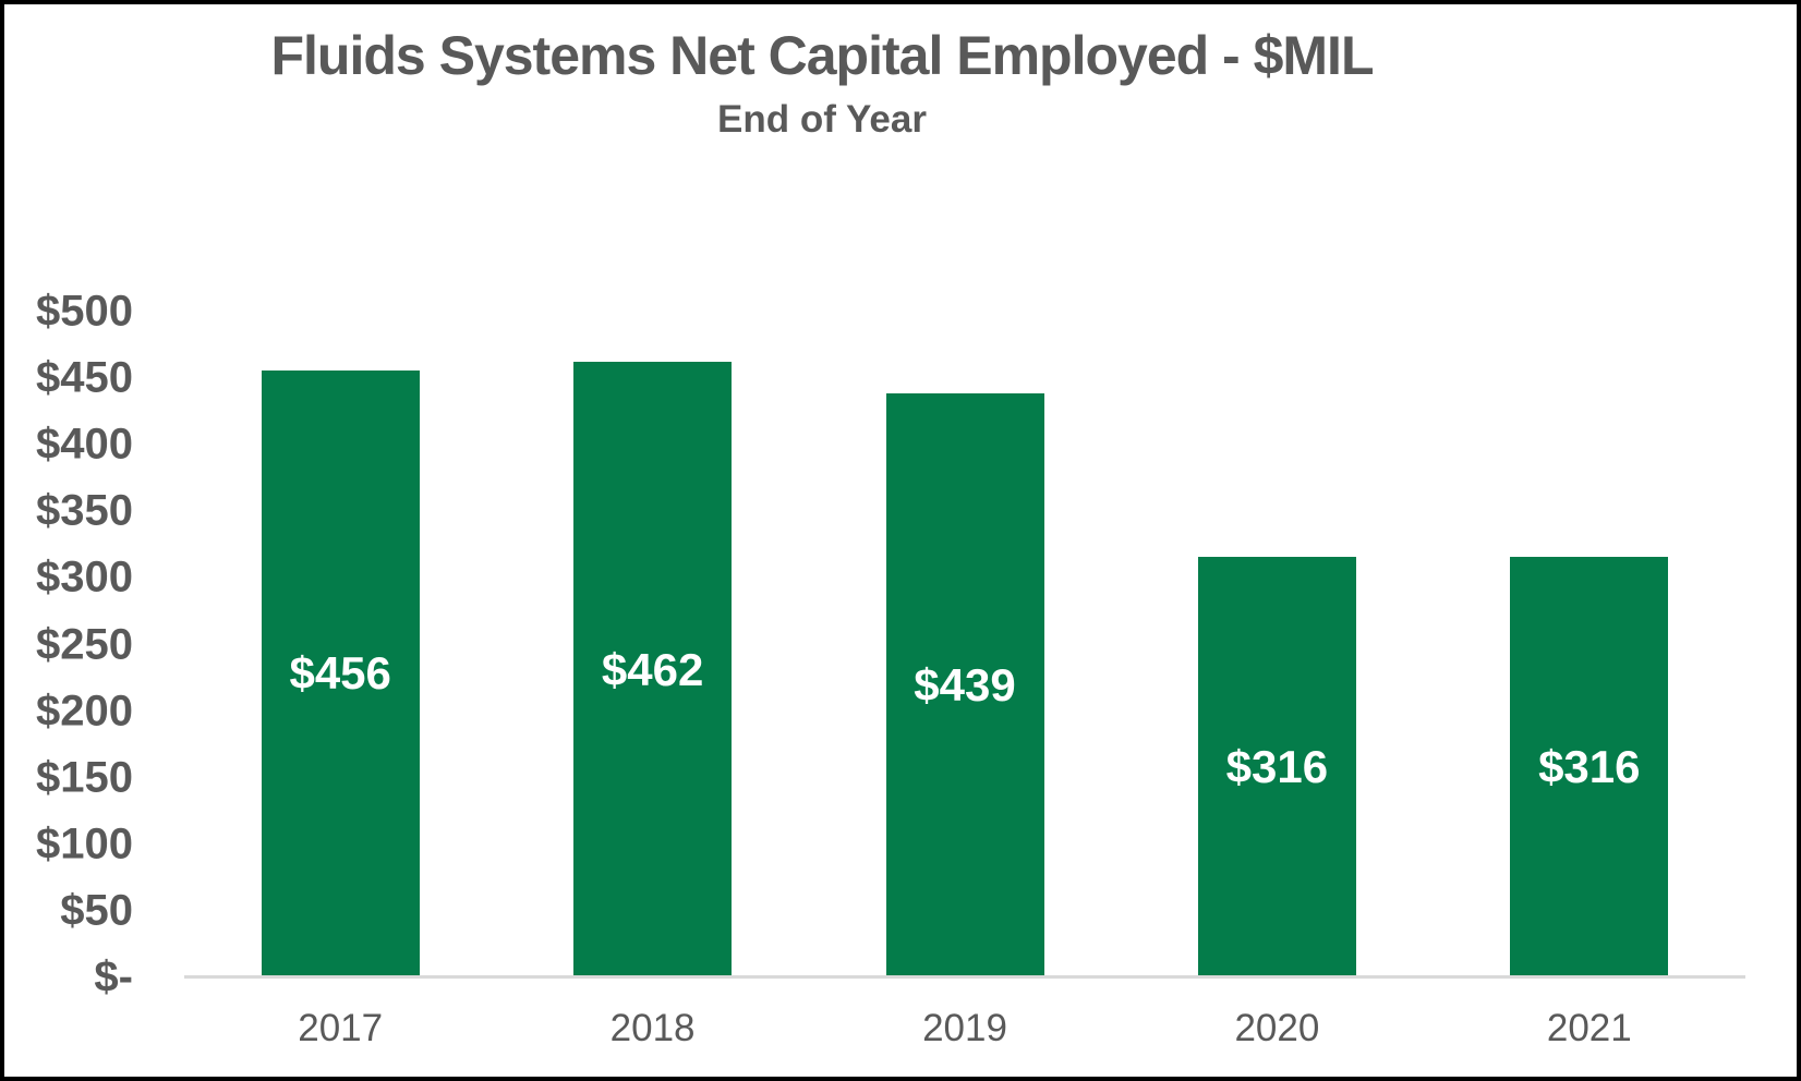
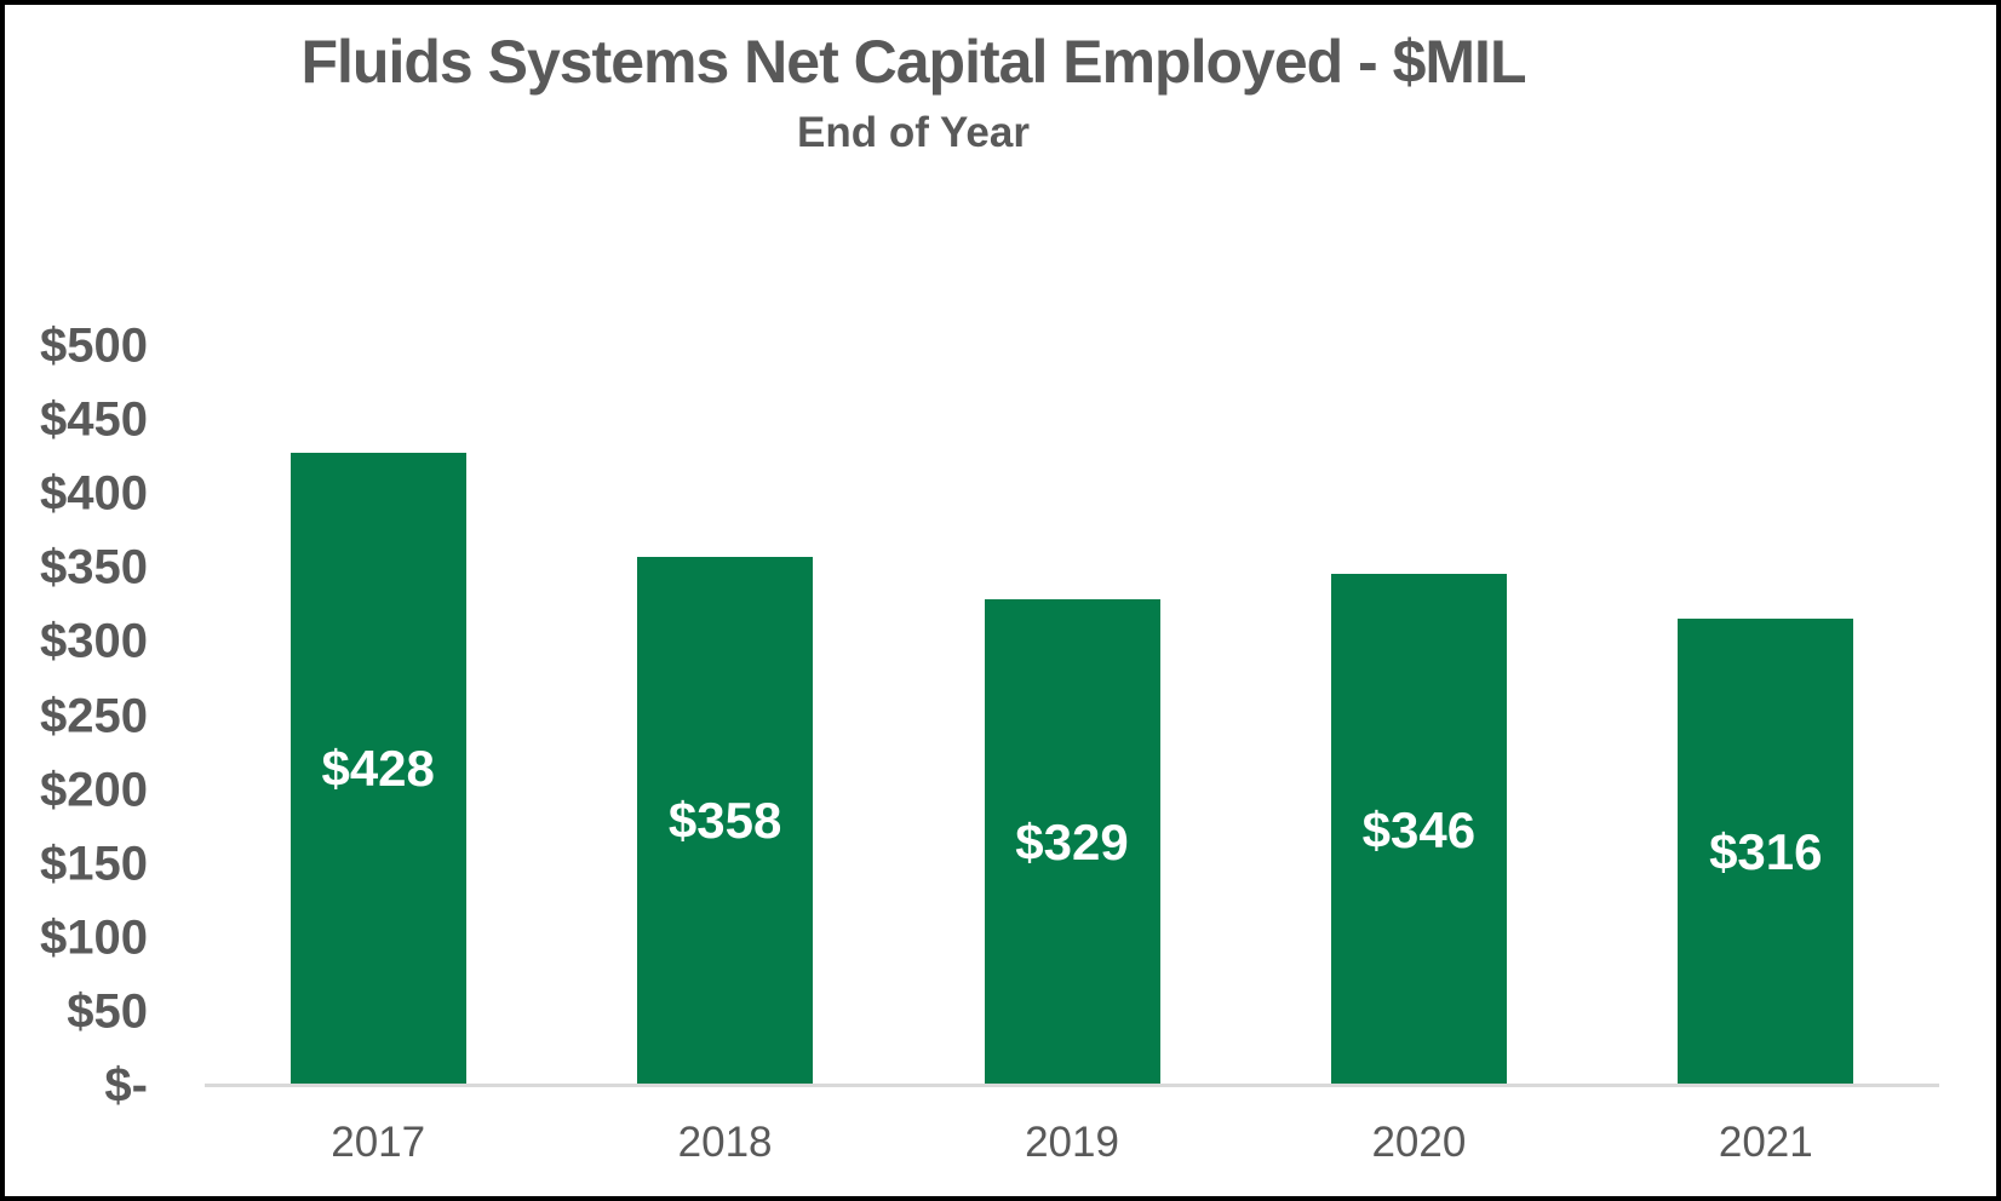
2017: $456 -> $428
2018: $462 -> $358
2019: $439 -> $329
2020: $316 -> $346
